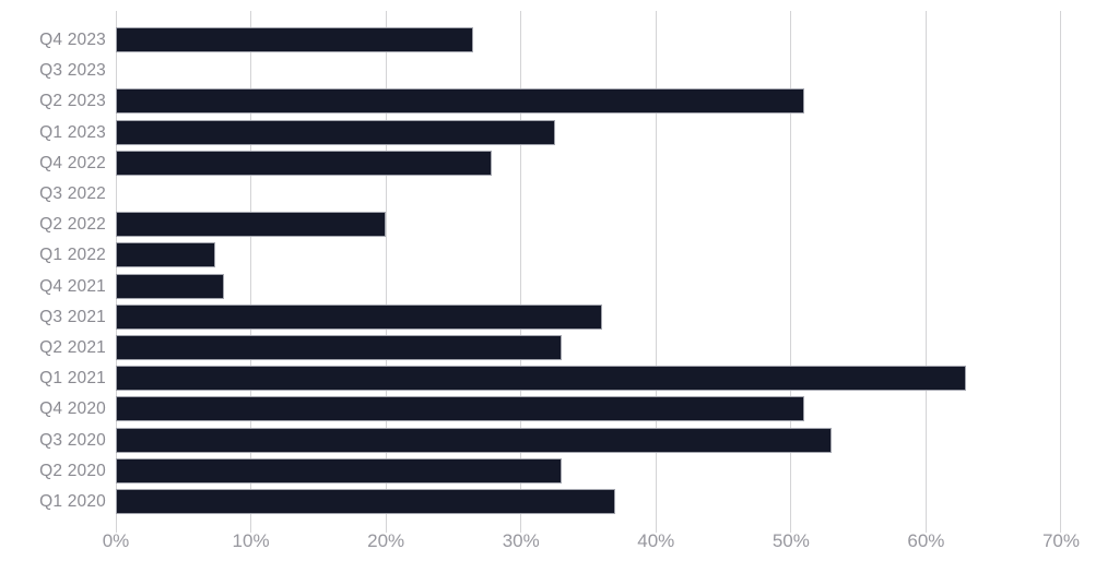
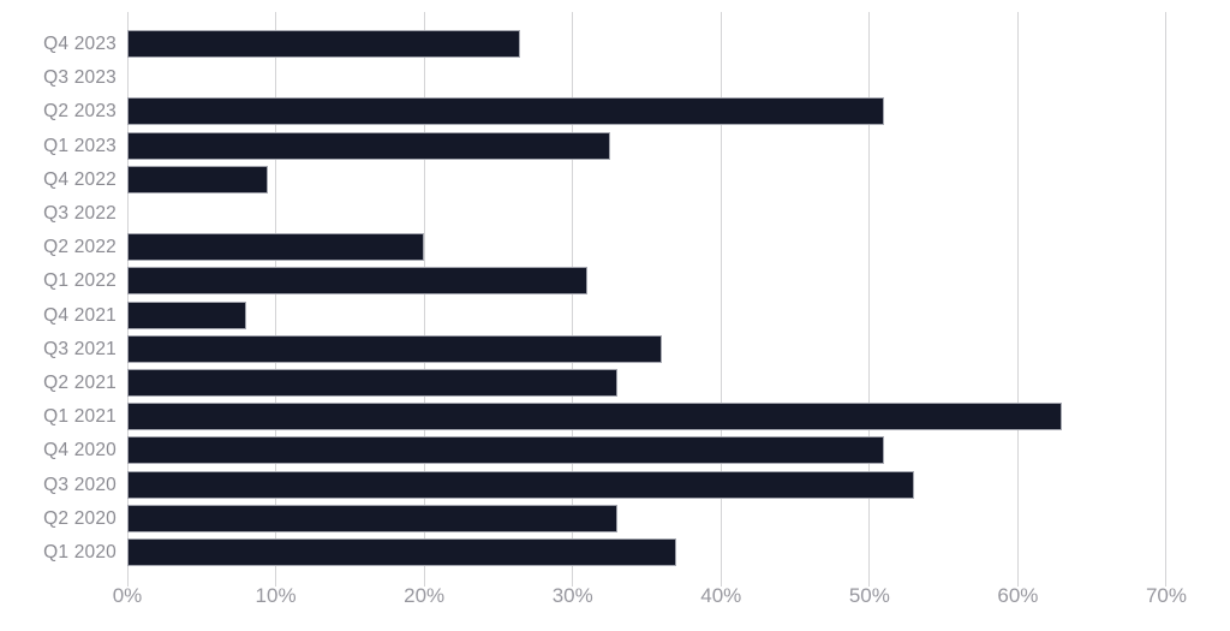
Q4 2022: 27.8% -> 9.5%
Q1 2022: 7.4% -> 31.0%
